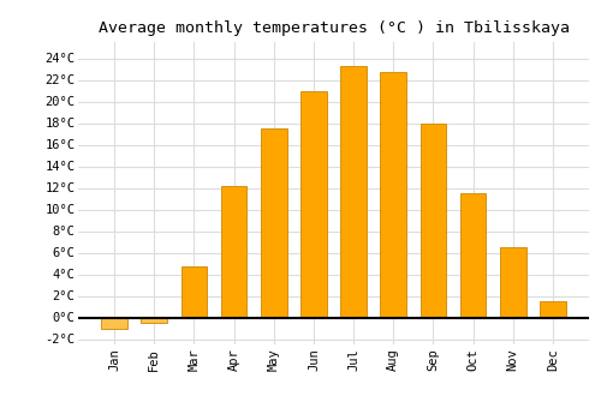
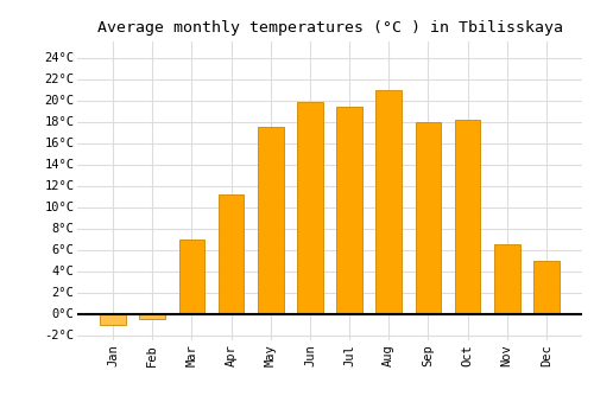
Mar: 4.7°C -> 7.0°C
Apr: 12.2°C -> 11.2°C
Jun: 21.0°C -> 19.8°C
Jul: 23.3°C -> 19.4°C
Aug: 22.7°C -> 21.0°C
Oct: 11.5°C -> 18.2°C
Dec: 1.5°C -> 5.0°C
